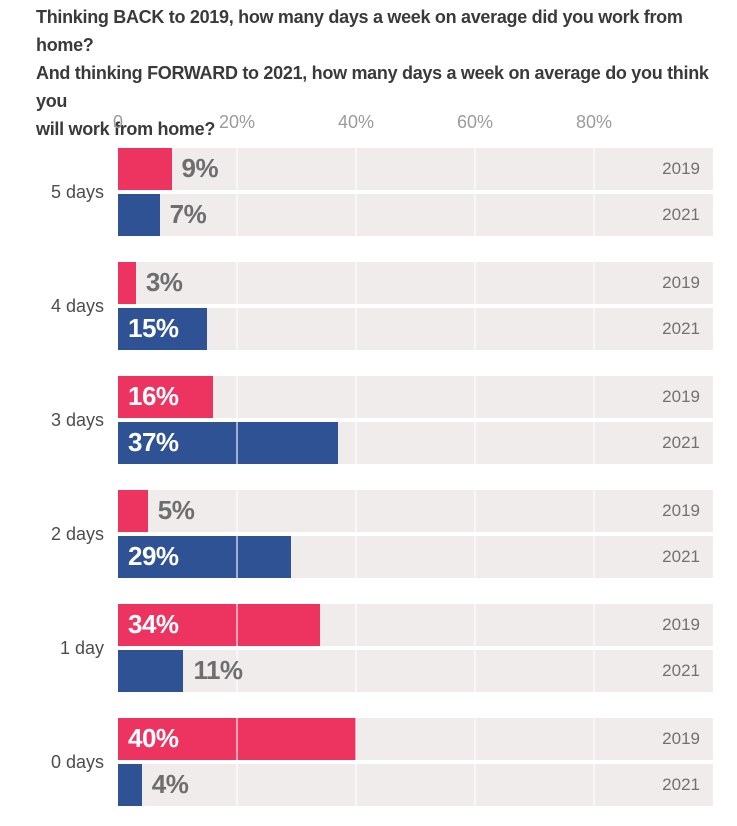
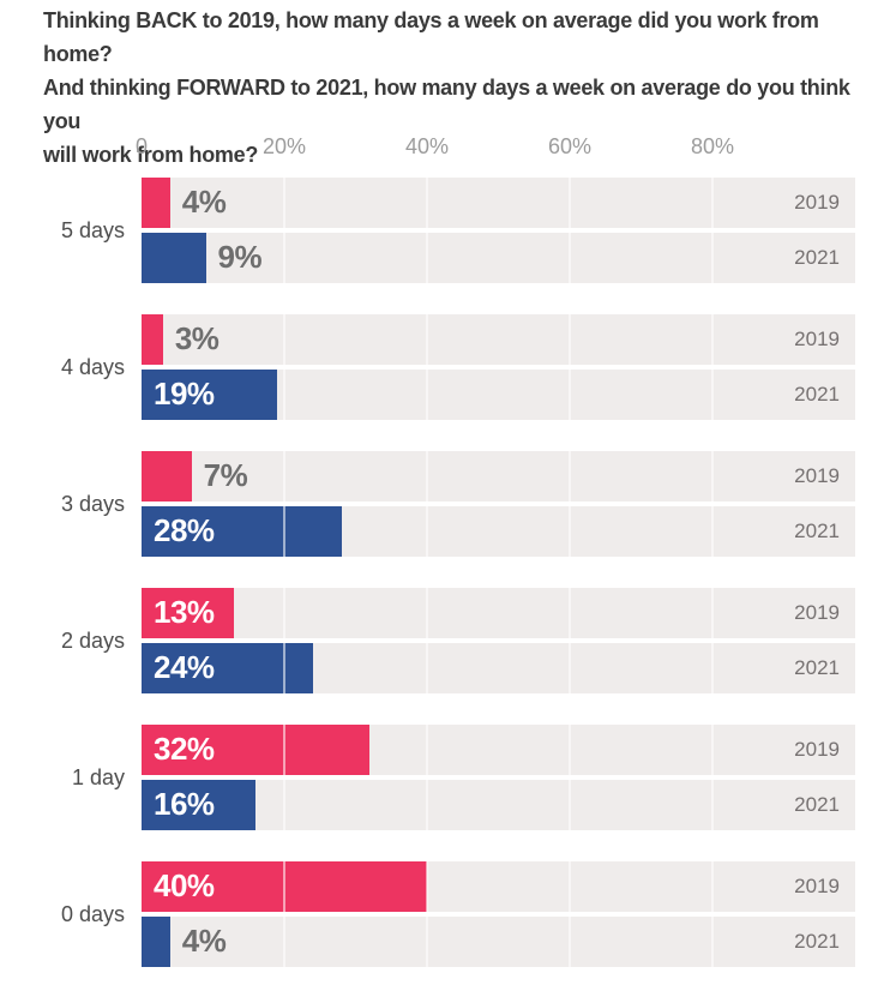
2019/5 days: 9% -> 4%
2021/5 days: 7% -> 9%
2021/4 days: 15% -> 19%
2019/3 days: 16% -> 7%
2021/3 days: 37% -> 28%
2019/2 days: 5% -> 13%
2021/2 days: 29% -> 24%
2019/1 day: 34% -> 32%
2021/1 day: 11% -> 16%
